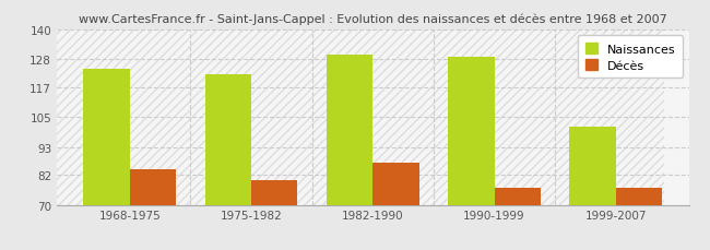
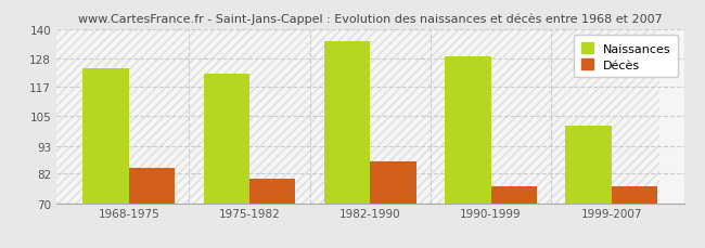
Naissances/1982-1990: 130 -> 135
